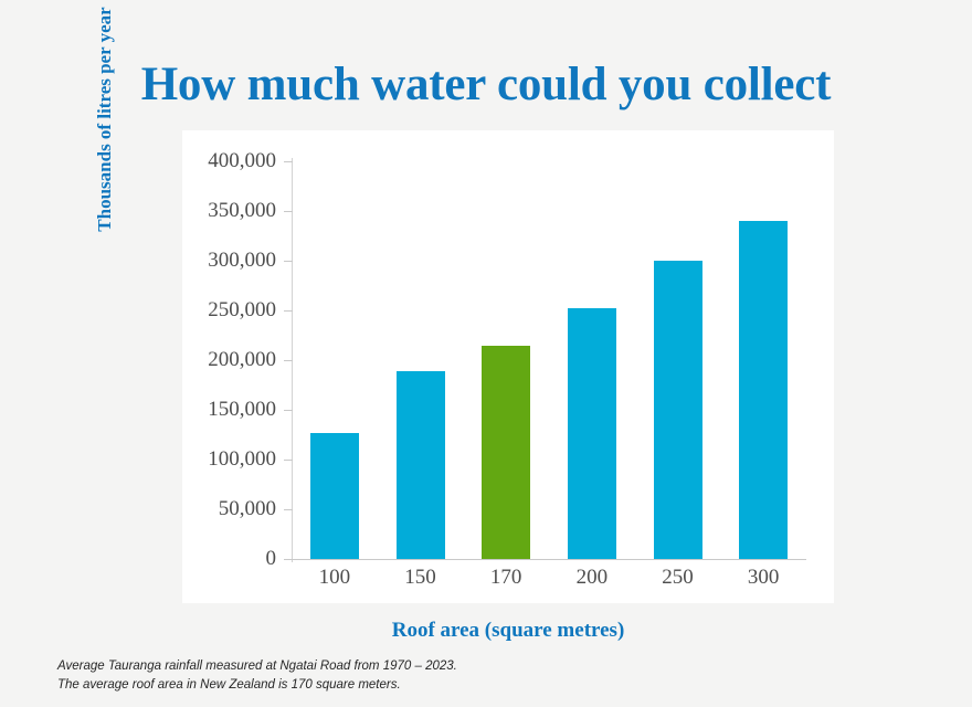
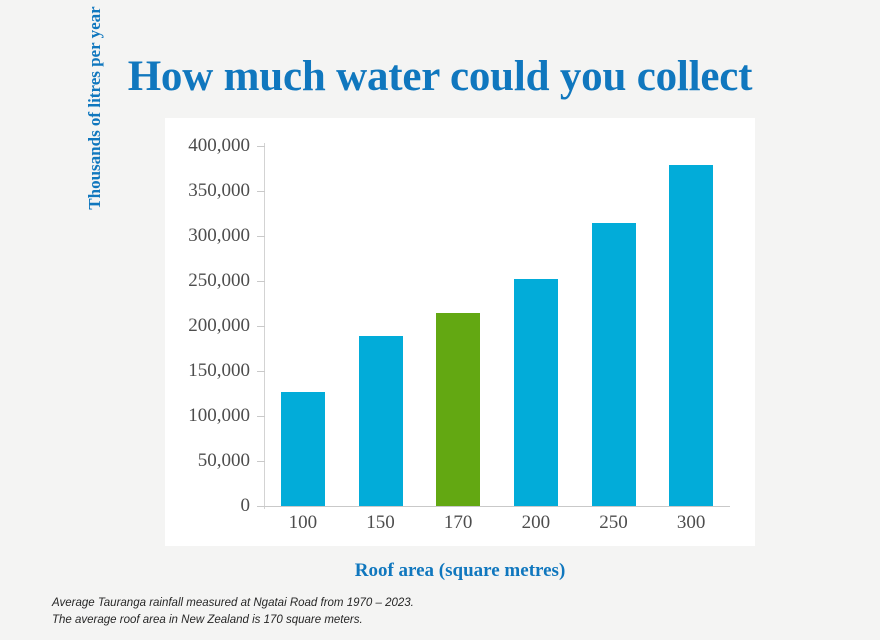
250: 300000 -> 320000
300: 340000 -> 380000
